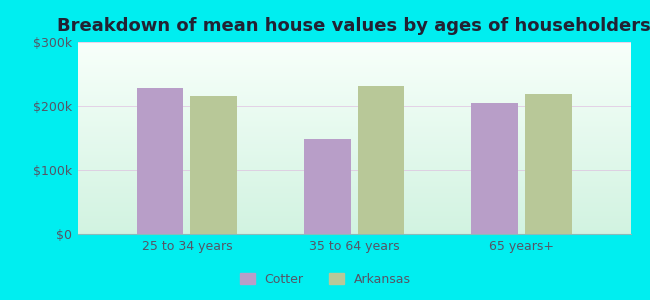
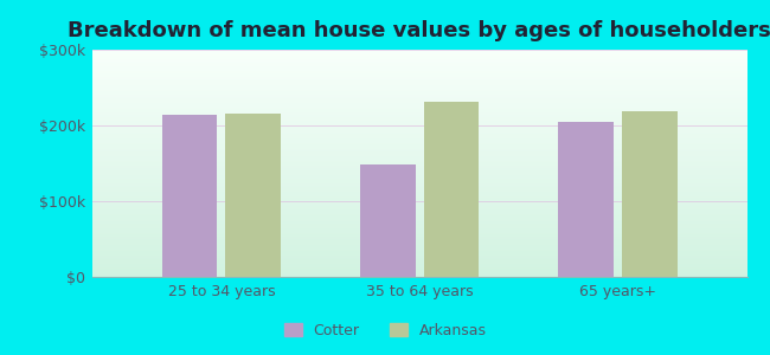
Cotter/25 to 34 years: $228k -> $214k
